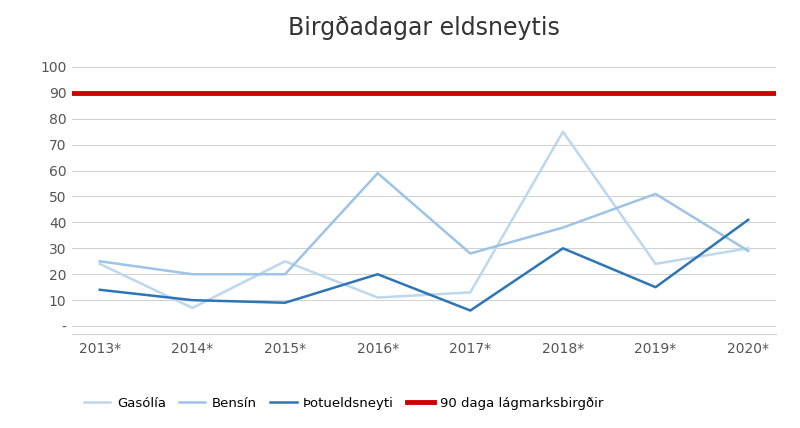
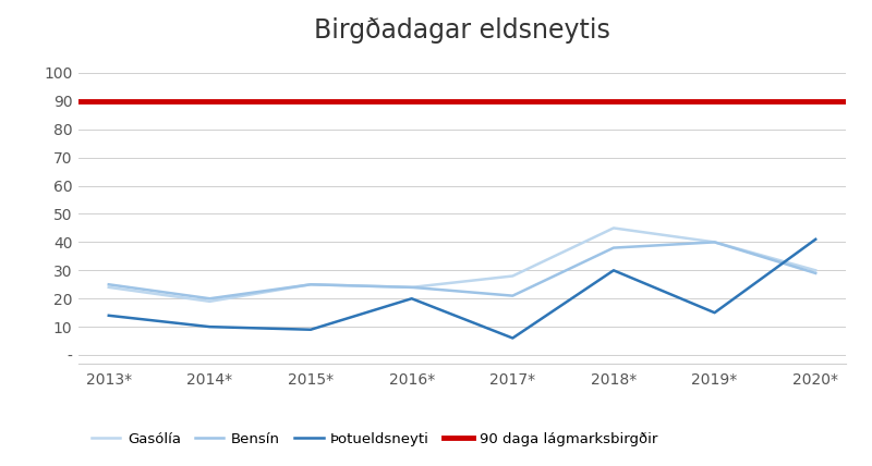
Gasólía/2014*: 7 -> 19
Bensín/2015*: 20 -> 25
Gasólía/2016*: 11 -> 24
Bensín/2016*: 59 -> 24
Gasólía/2017*: 13 -> 28
Bensín/2017*: 28 -> 21
Gasólía/2018*: 75 -> 45
Gasólía/2019*: 24 -> 40
Bensín/2019*: 51 -> 40
